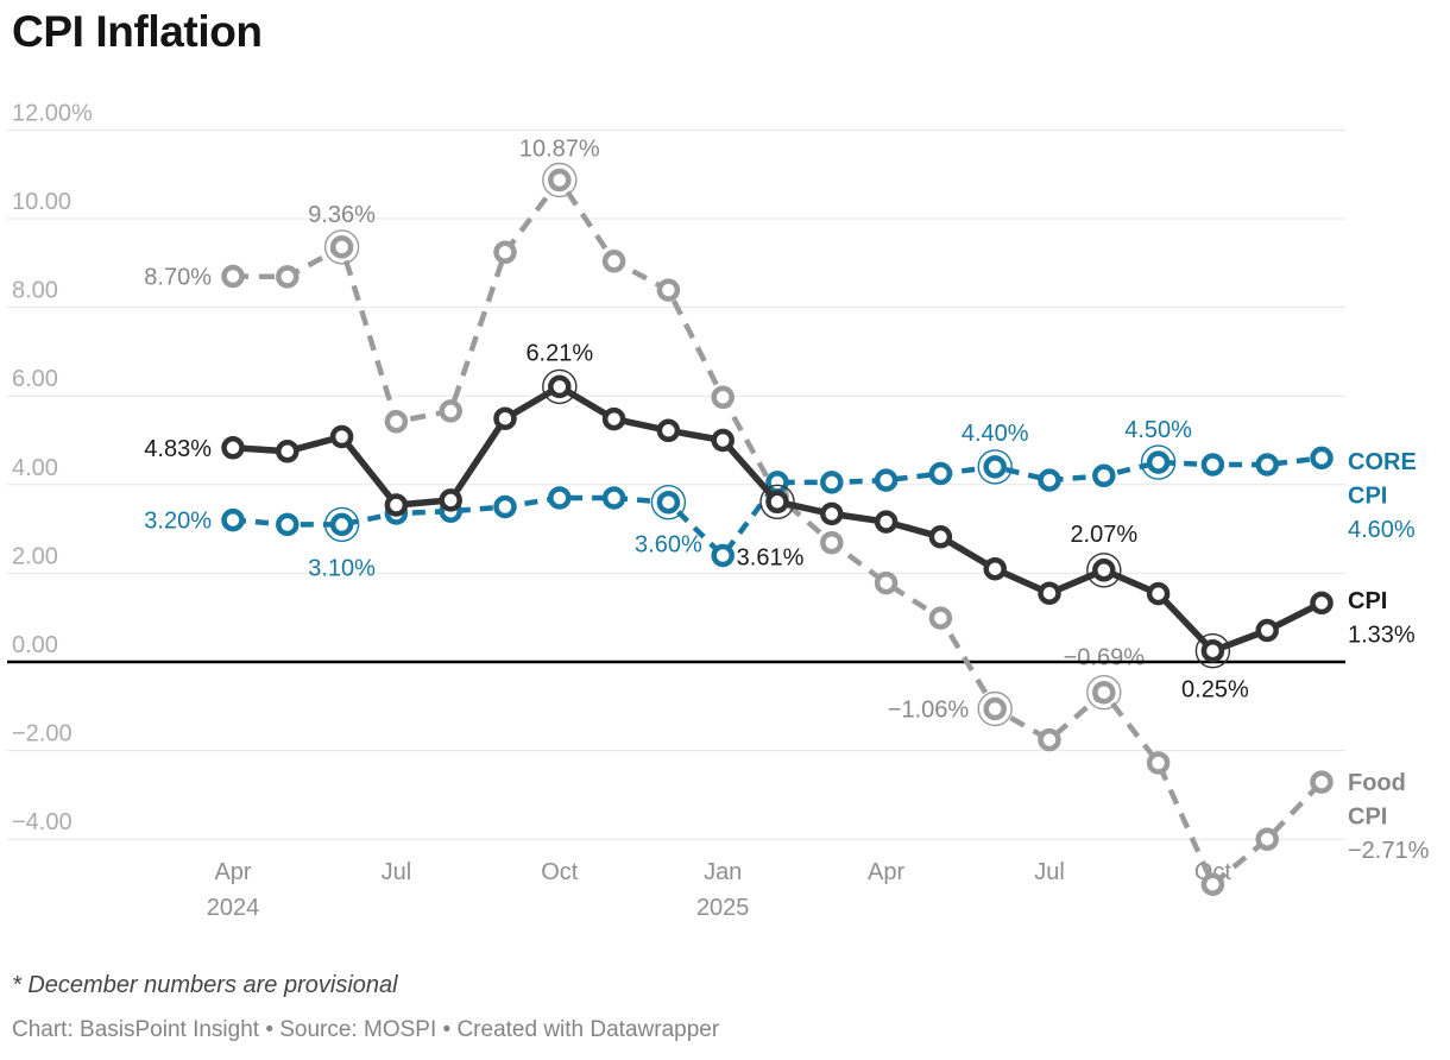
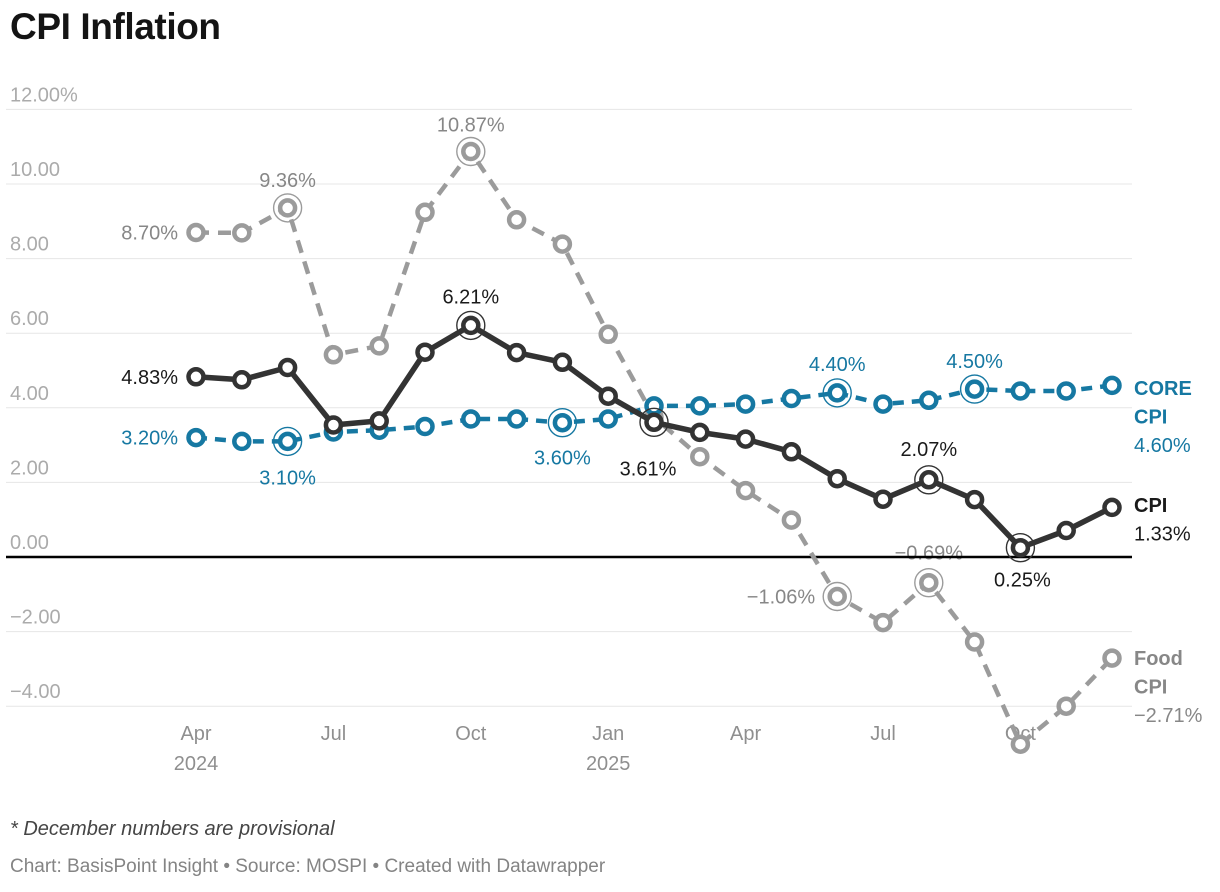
CPI/Jan 2025: 5.0% -> 4.3%
CORE CPI/Jan 2025: 2.4% -> 3.7%
